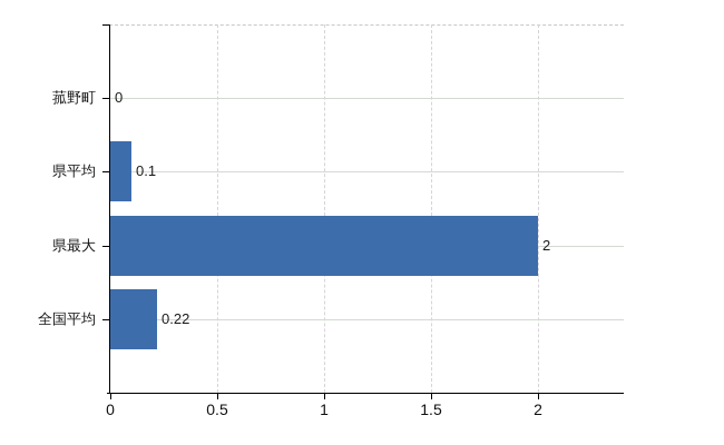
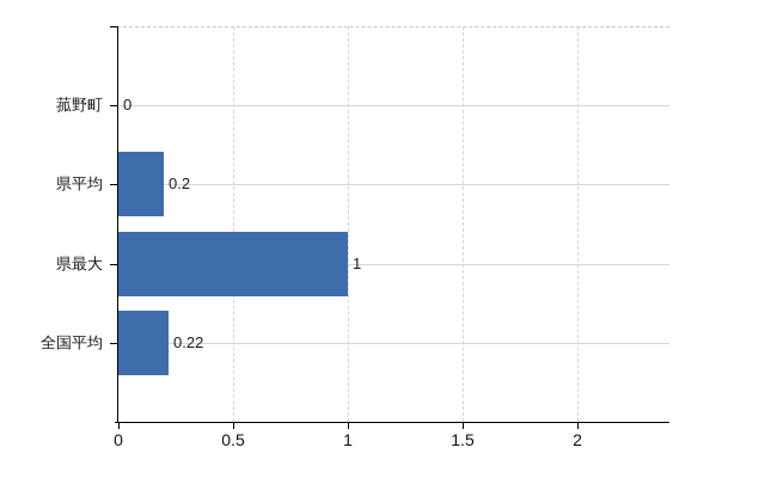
県平均: 0.1 -> 0.2
県最大: 2 -> 1
